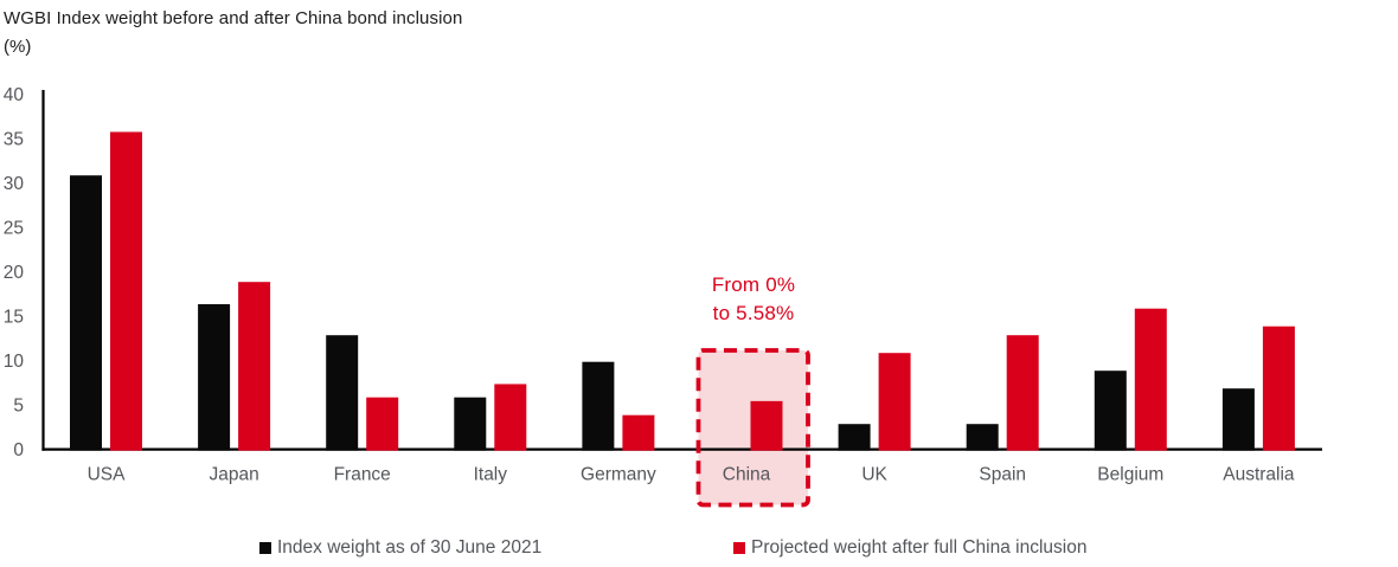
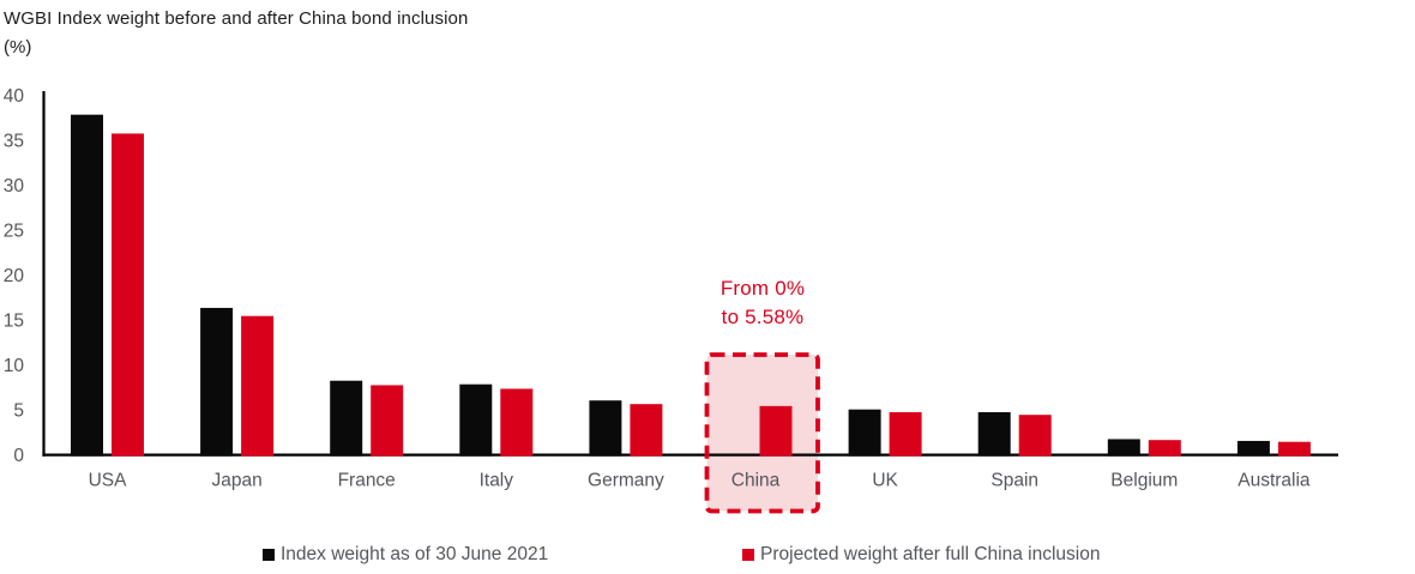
Index weight as of 30 June 2021/USA: 31 -> 38
Projected weight after full China inclusion/Japan: 19 -> 16
Index weight as of 30 June 2021/France: 13 -> 8
Projected weight after full China inclusion/France: 6 -> 8
Index weight as of 30 June 2021/Italy: 6 -> 8
Index weight as of 30 June 2021/Germany: 10 -> 6
Projected weight after full China inclusion/Germany: 4 -> 6
Index weight as of 30 June 2021/UK: 3 -> 5
Projected weight after full China inclusion/UK: 11 -> 5
Index weight as of 30 June 2021/Spain: 3 -> 5
Projected weight after full China inclusion/Spain: 13 -> 5
Index weight as of 30 June 2021/Belgium: 9 -> 2
Projected weight after full China inclusion/Belgium: 16 -> 2
Index weight as of 30 June 2021/Australia: 7 -> 2
Projected weight after full China inclusion/Australia: 14 -> 2
